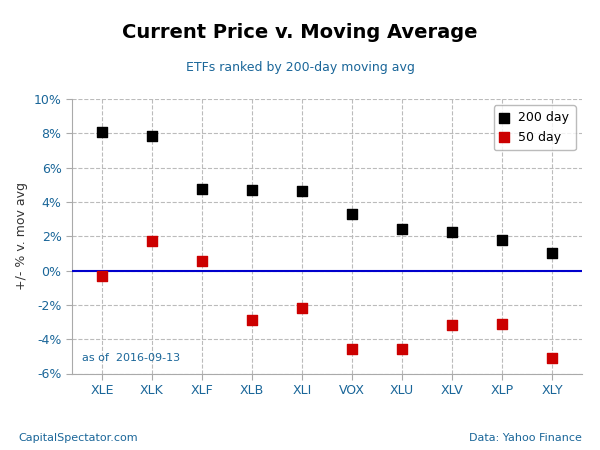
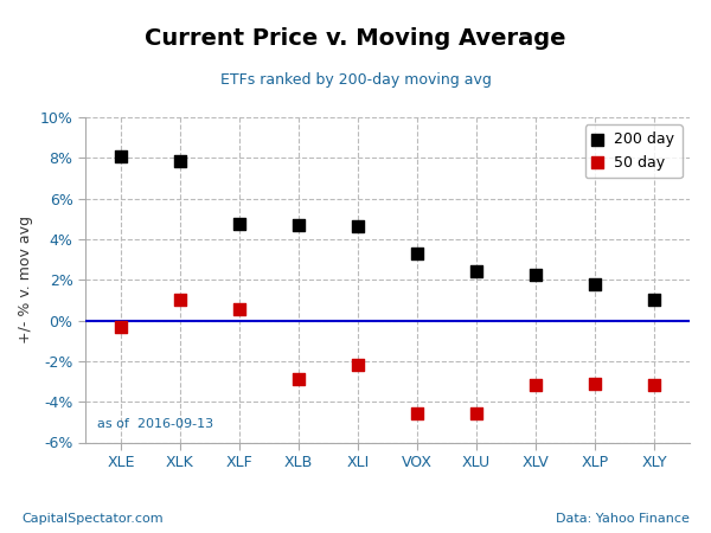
50 day/XLK: 1.7% -> 1.0%
50 day/XLY: -5.1% -> -3.1%
